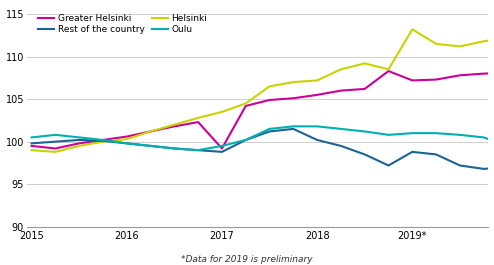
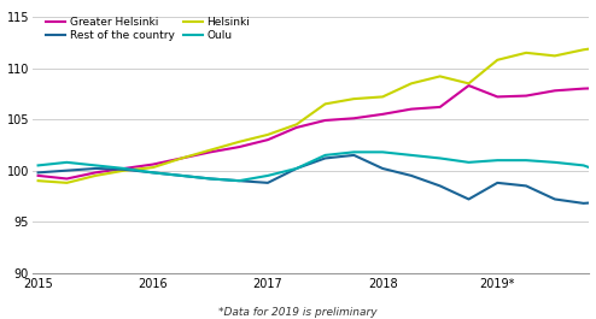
Greater Helsinki/2017: 99.2 -> 103.0
Helsinki/2019*: 113.2 -> 110.8
